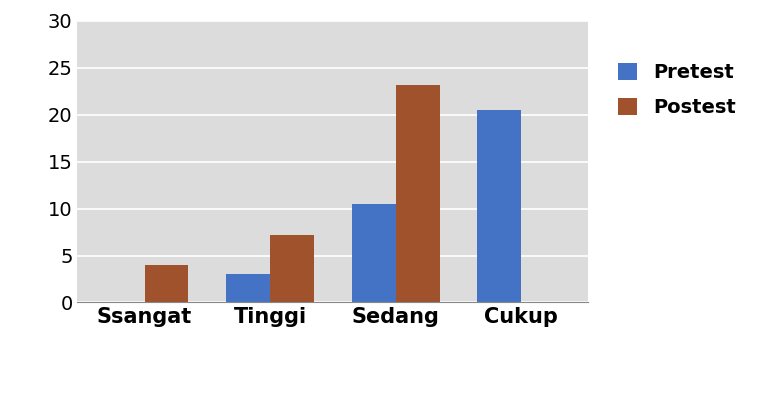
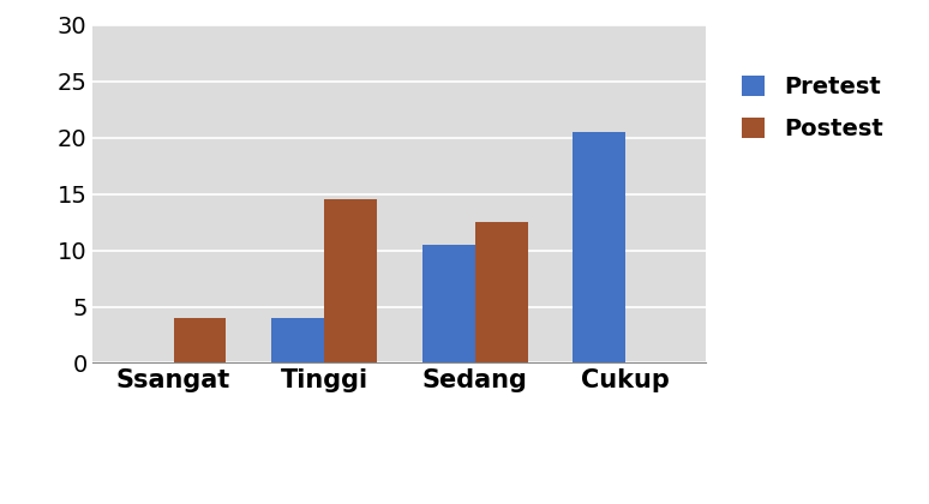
Pretest/Tinggi: 3.0 -> 4.0
Postest/Tinggi: 7.2 -> 14.5
Postest/Sedang: 23.2 -> 12.5
